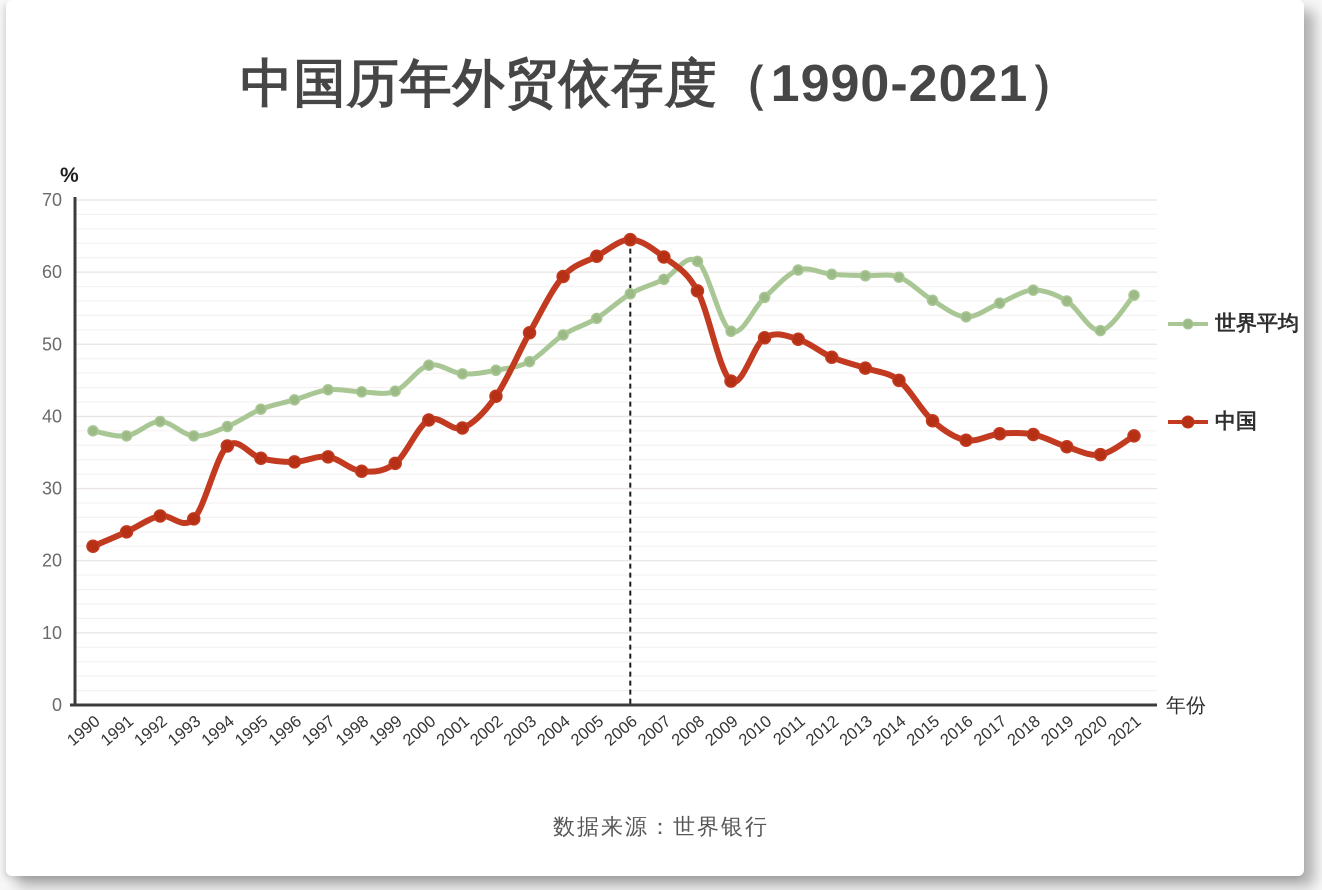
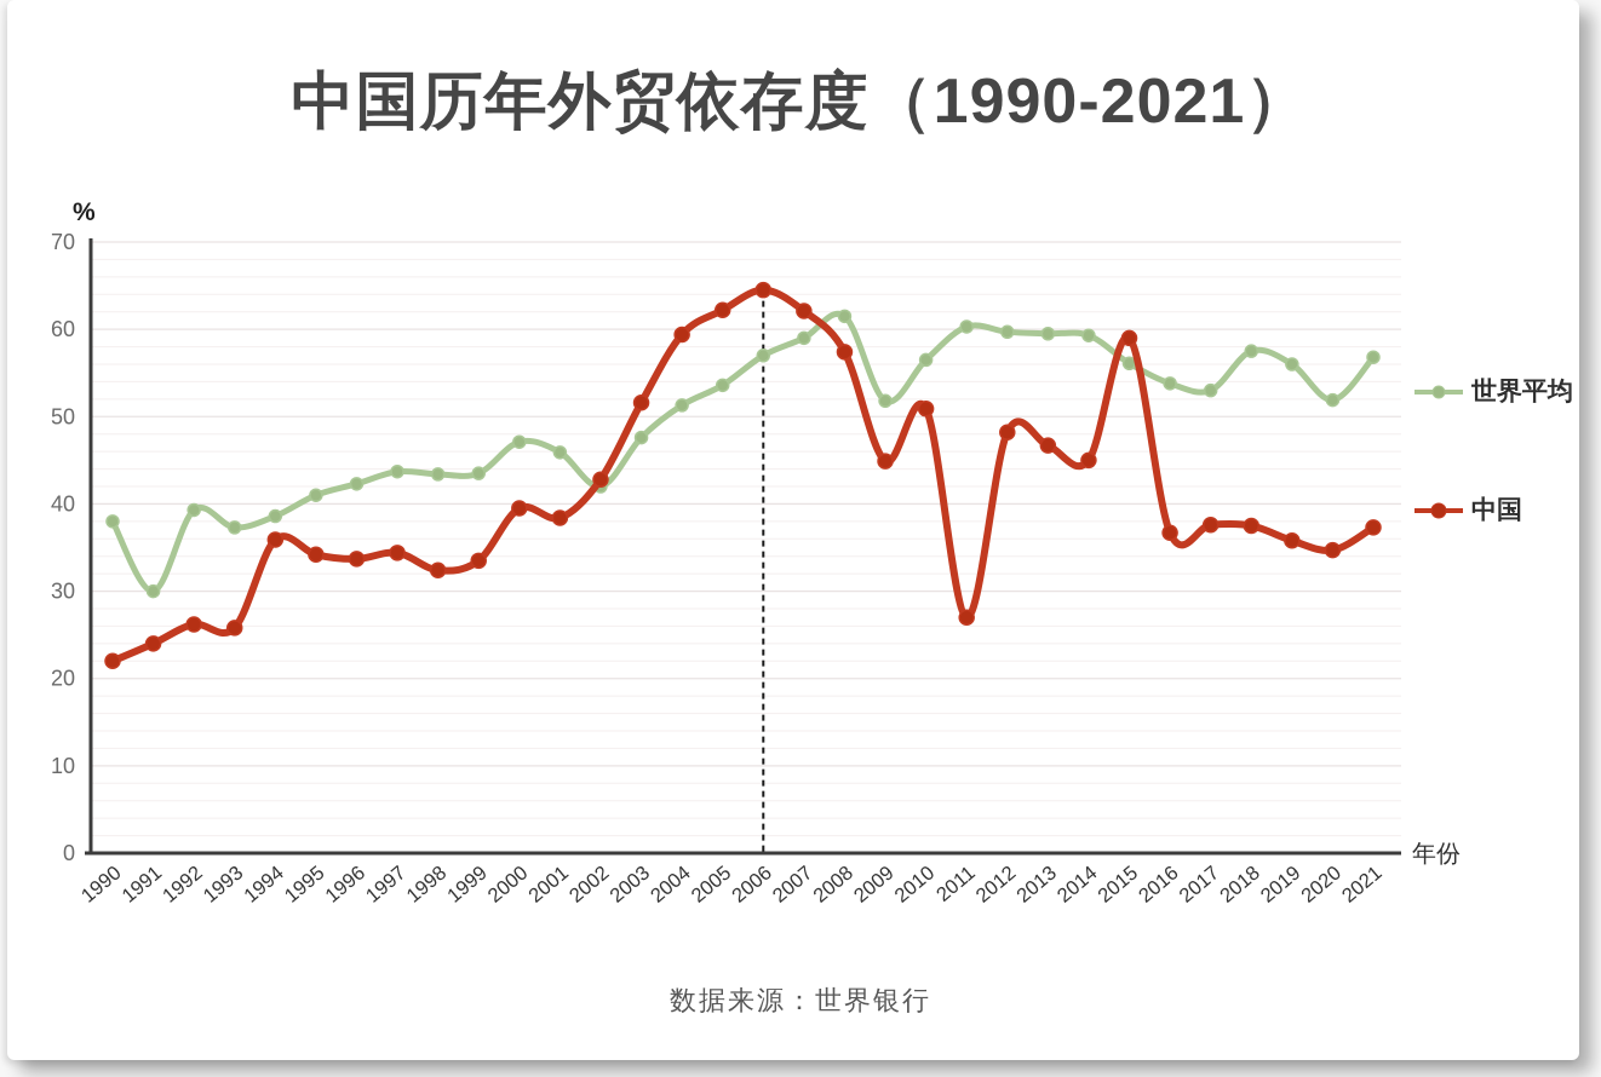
世界平均/1991: 37 -> 30
世界平均/2002: 46 -> 42
中国/2011: 51 -> 27
中国/2015: 39 -> 59
世界平均/2017: 56 -> 53
